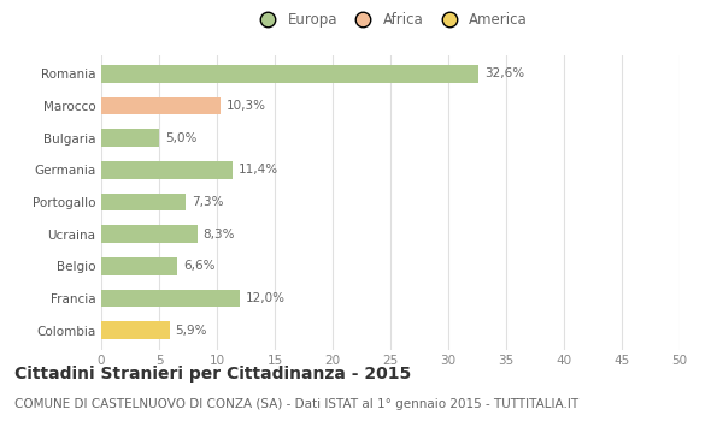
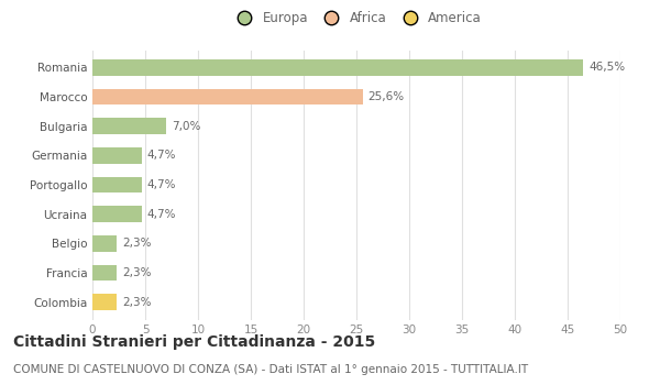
Romania: 32,6% -> 46,5%
Marocco: 10,3% -> 25,6%
Bulgaria: 5,0% -> 7,0%
Germania: 11,4% -> 4,7%
Portogallo: 7,3% -> 4,7%
Ucraina: 8,3% -> 4,7%
Belgio: 6,6% -> 2,3%
Francia: 12,0% -> 2,3%
Colombia: 5,9% -> 2,3%
